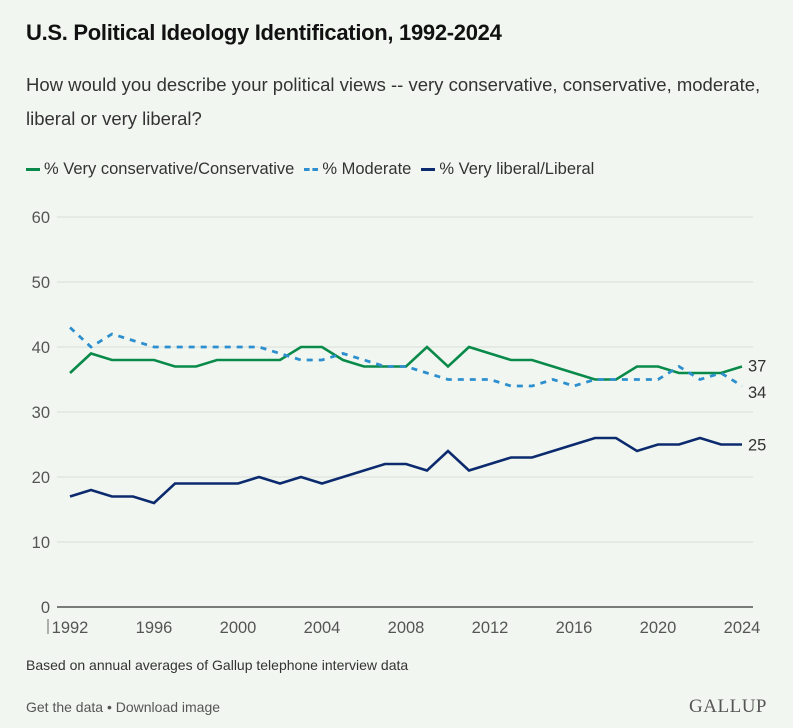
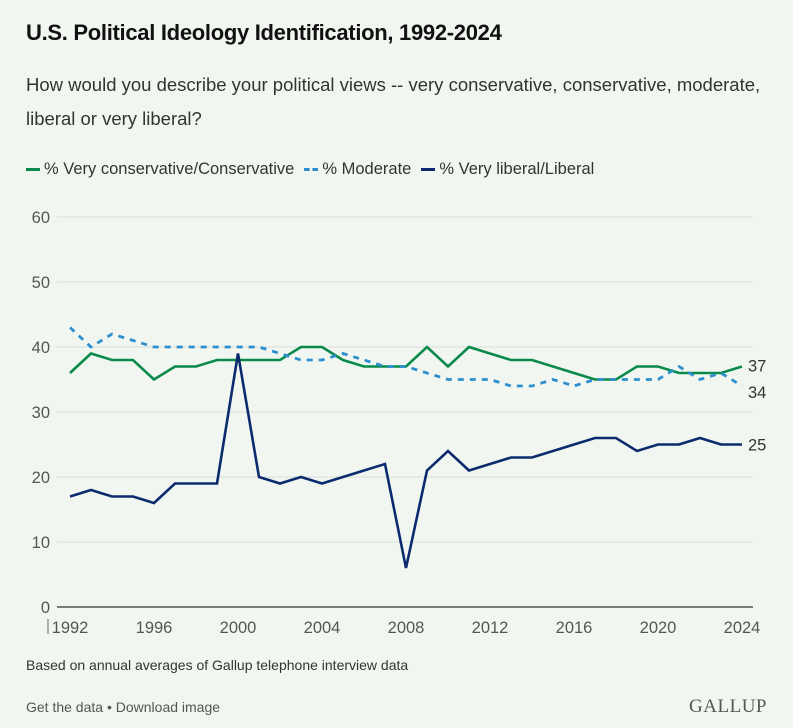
% Very conservative/Conservative/1996: 38 -> 35
% Very liberal/Liberal/2000: 19 -> 39
% Very liberal/Liberal/2008: 22 -> 6
